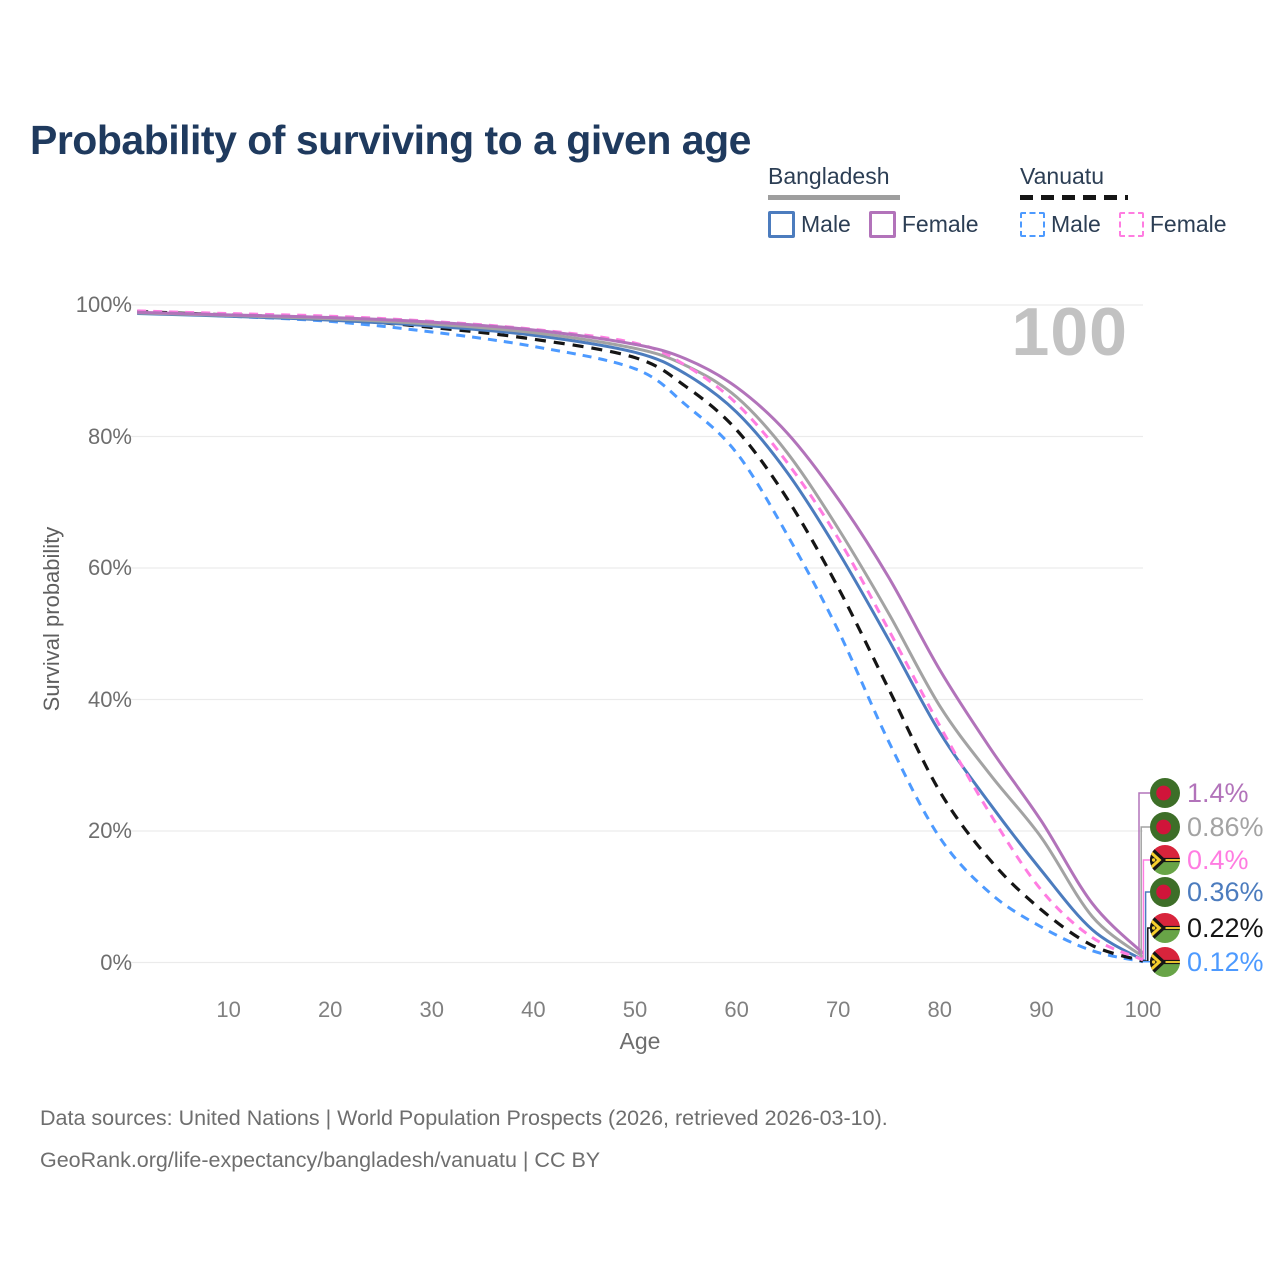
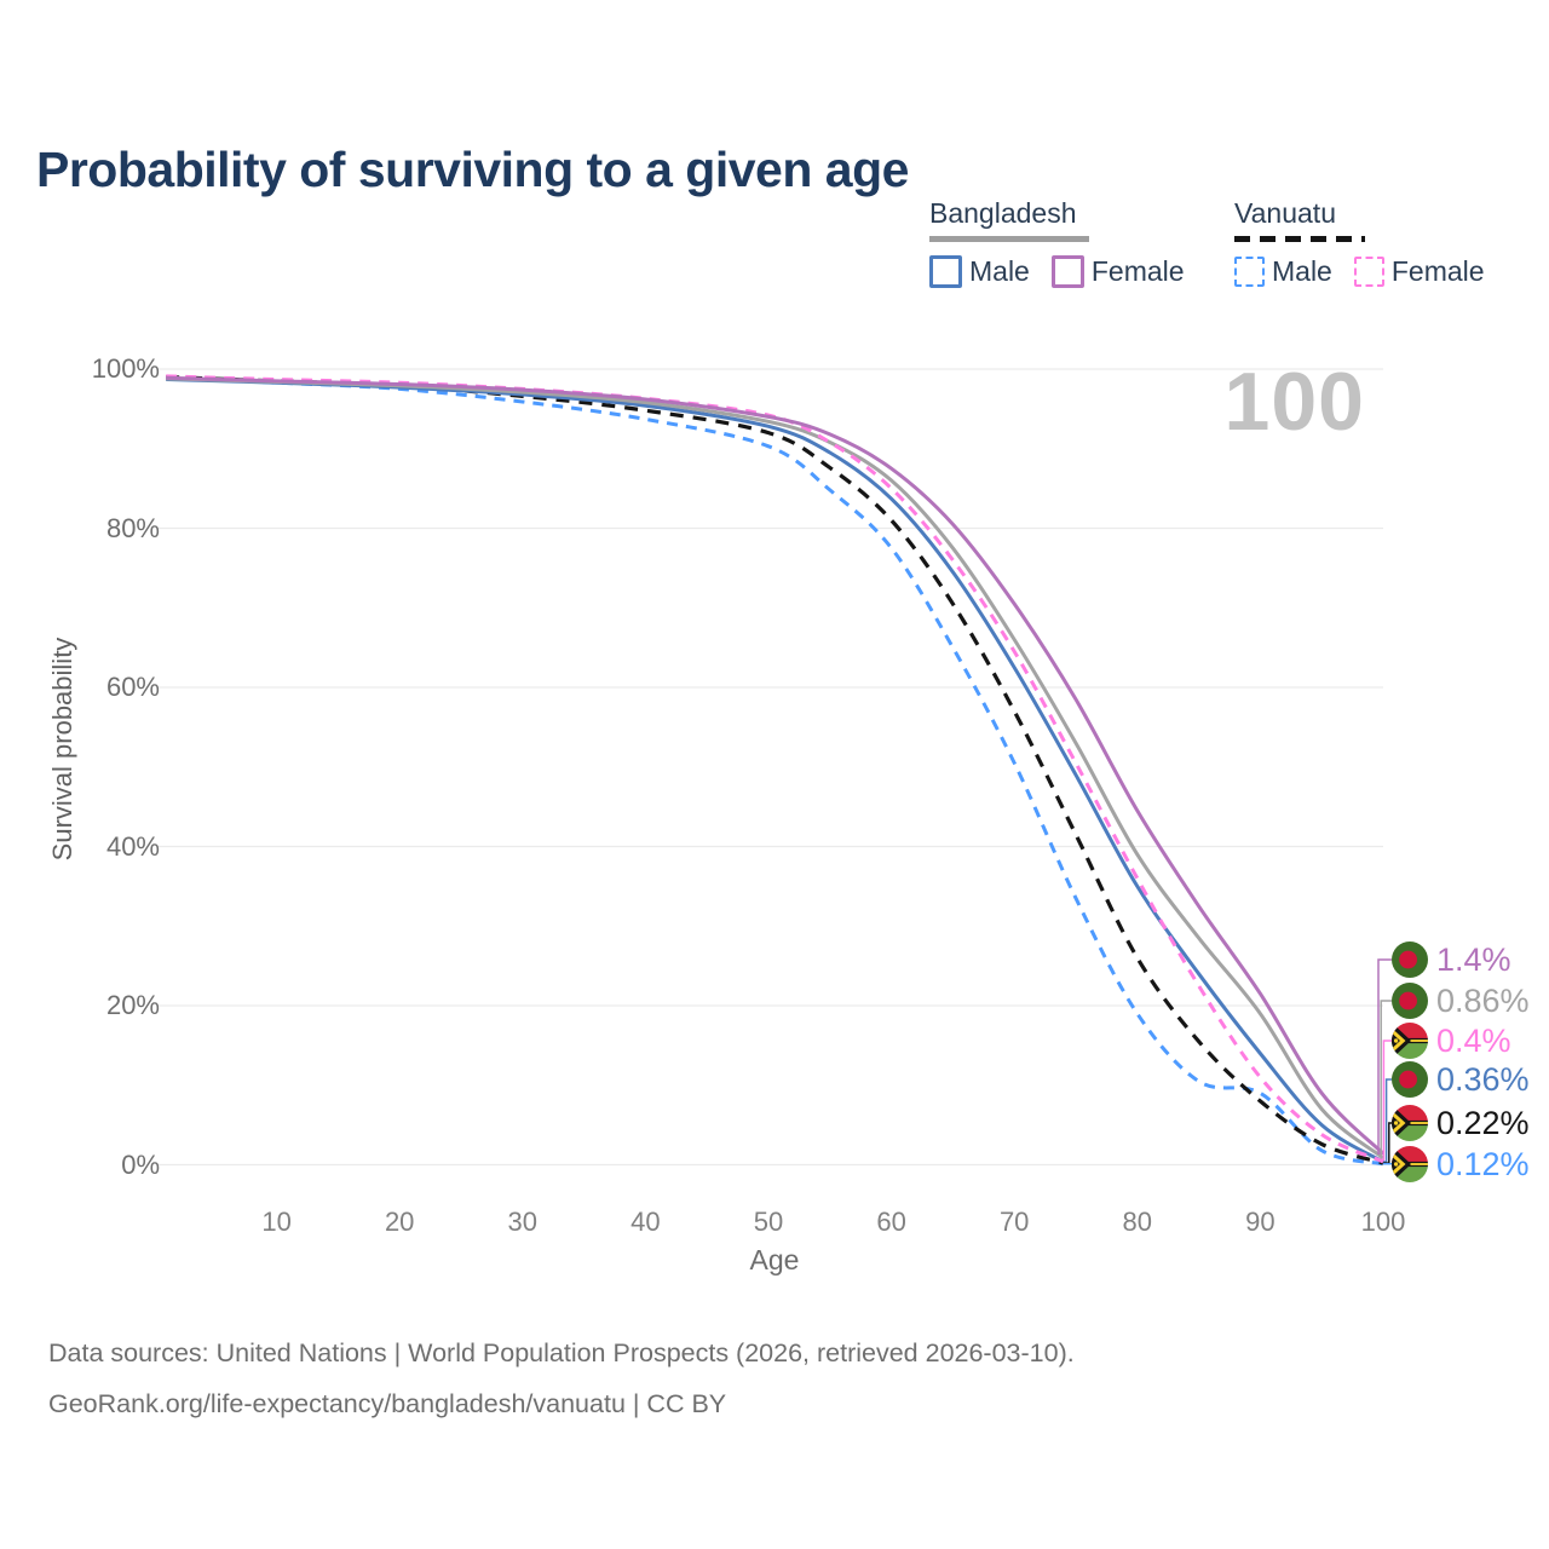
Vanuatu Male/90: 5% -> 9%
